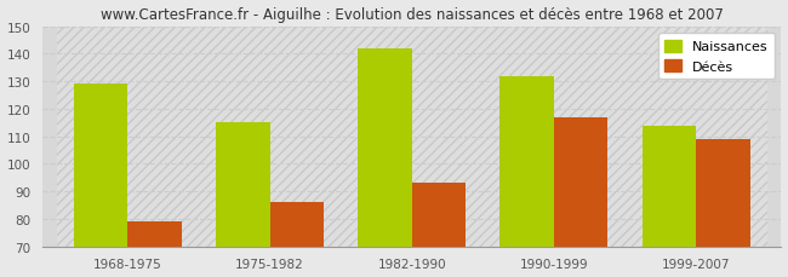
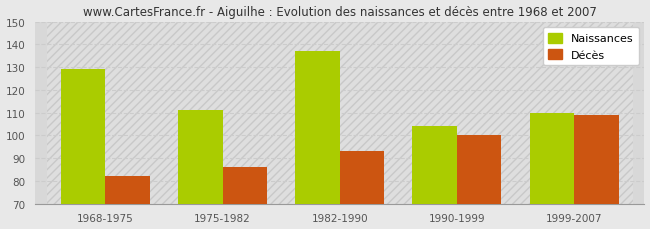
Décès/1968-1975: 79 -> 82
Naissances/1975-1982: 115 -> 111
Naissances/1982-1990: 142 -> 137
Naissances/1990-1999: 132 -> 104
Décès/1990-1999: 117 -> 100
Naissances/1999-2007: 114 -> 110
